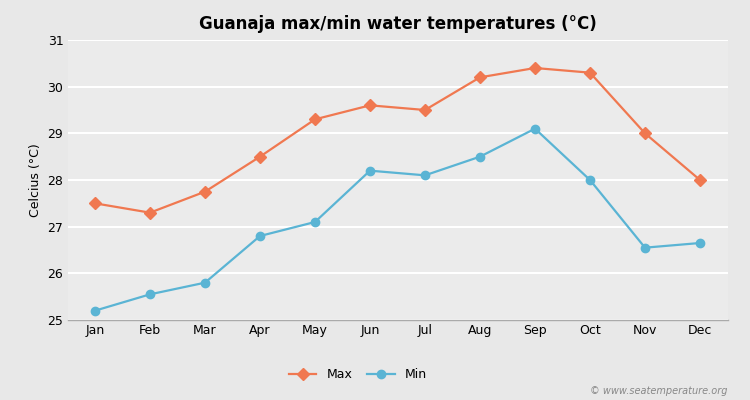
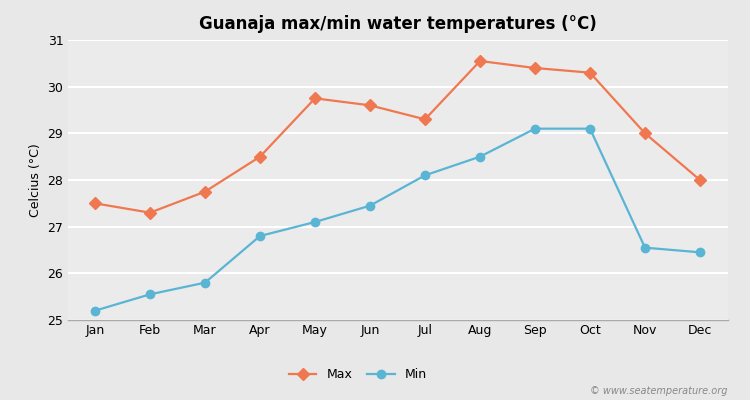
Max/May: 29.30 -> 29.75
Min/Jun: 28.20 -> 27.45
Max/Jul: 29.50 -> 29.30
Max/Aug: 30.20 -> 30.55
Min/Oct: 28.00 -> 29.10
Min/Dec: 26.65 -> 26.45
